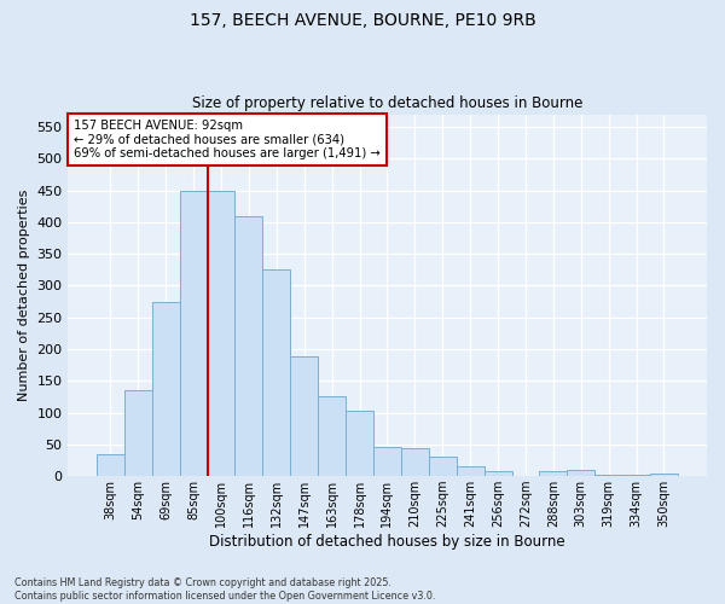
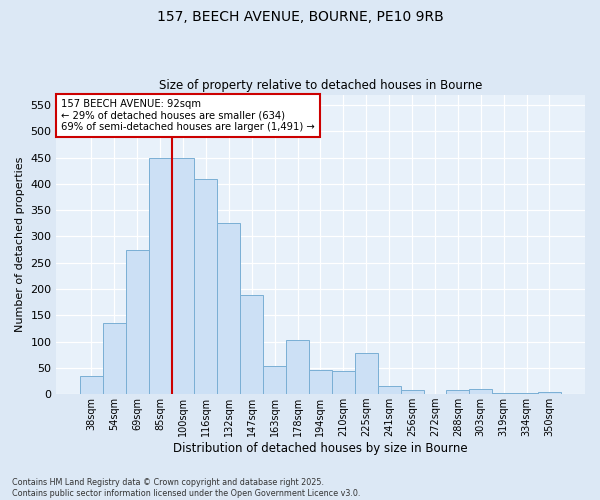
163sqm: 125 -> 54
225sqm: 30 -> 78
